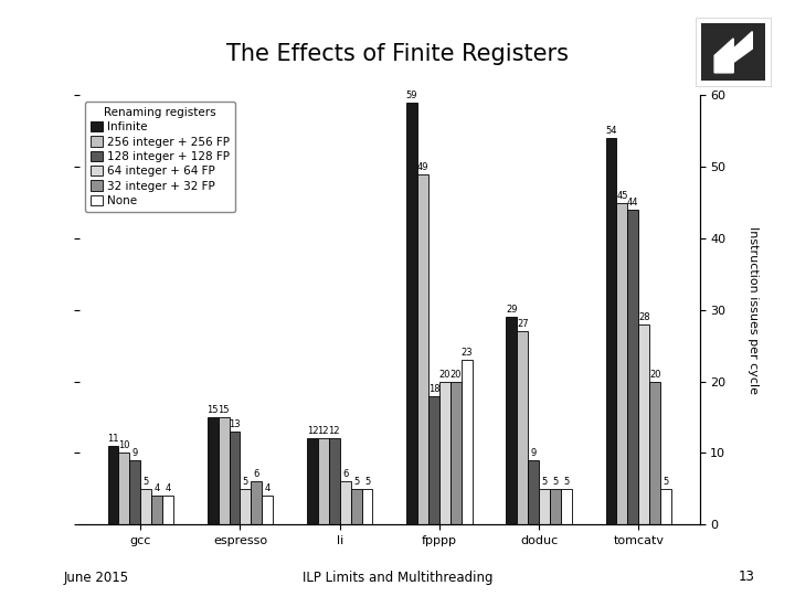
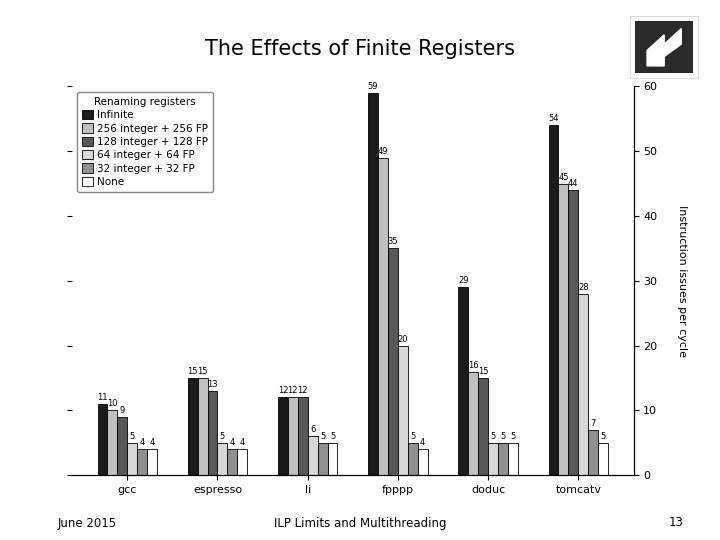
32 integer + 32 FP/espresso: 6 -> 4
128 integer + 128 FP/fpppp: 18 -> 35
32 integer + 32 FP/fpppp: 20 -> 5
None/fpppp: 23 -> 4
256 integer + 256 FP/doduc: 27 -> 16
128 integer + 128 FP/doduc: 9 -> 15
32 integer + 32 FP/tomcatv: 20 -> 7
